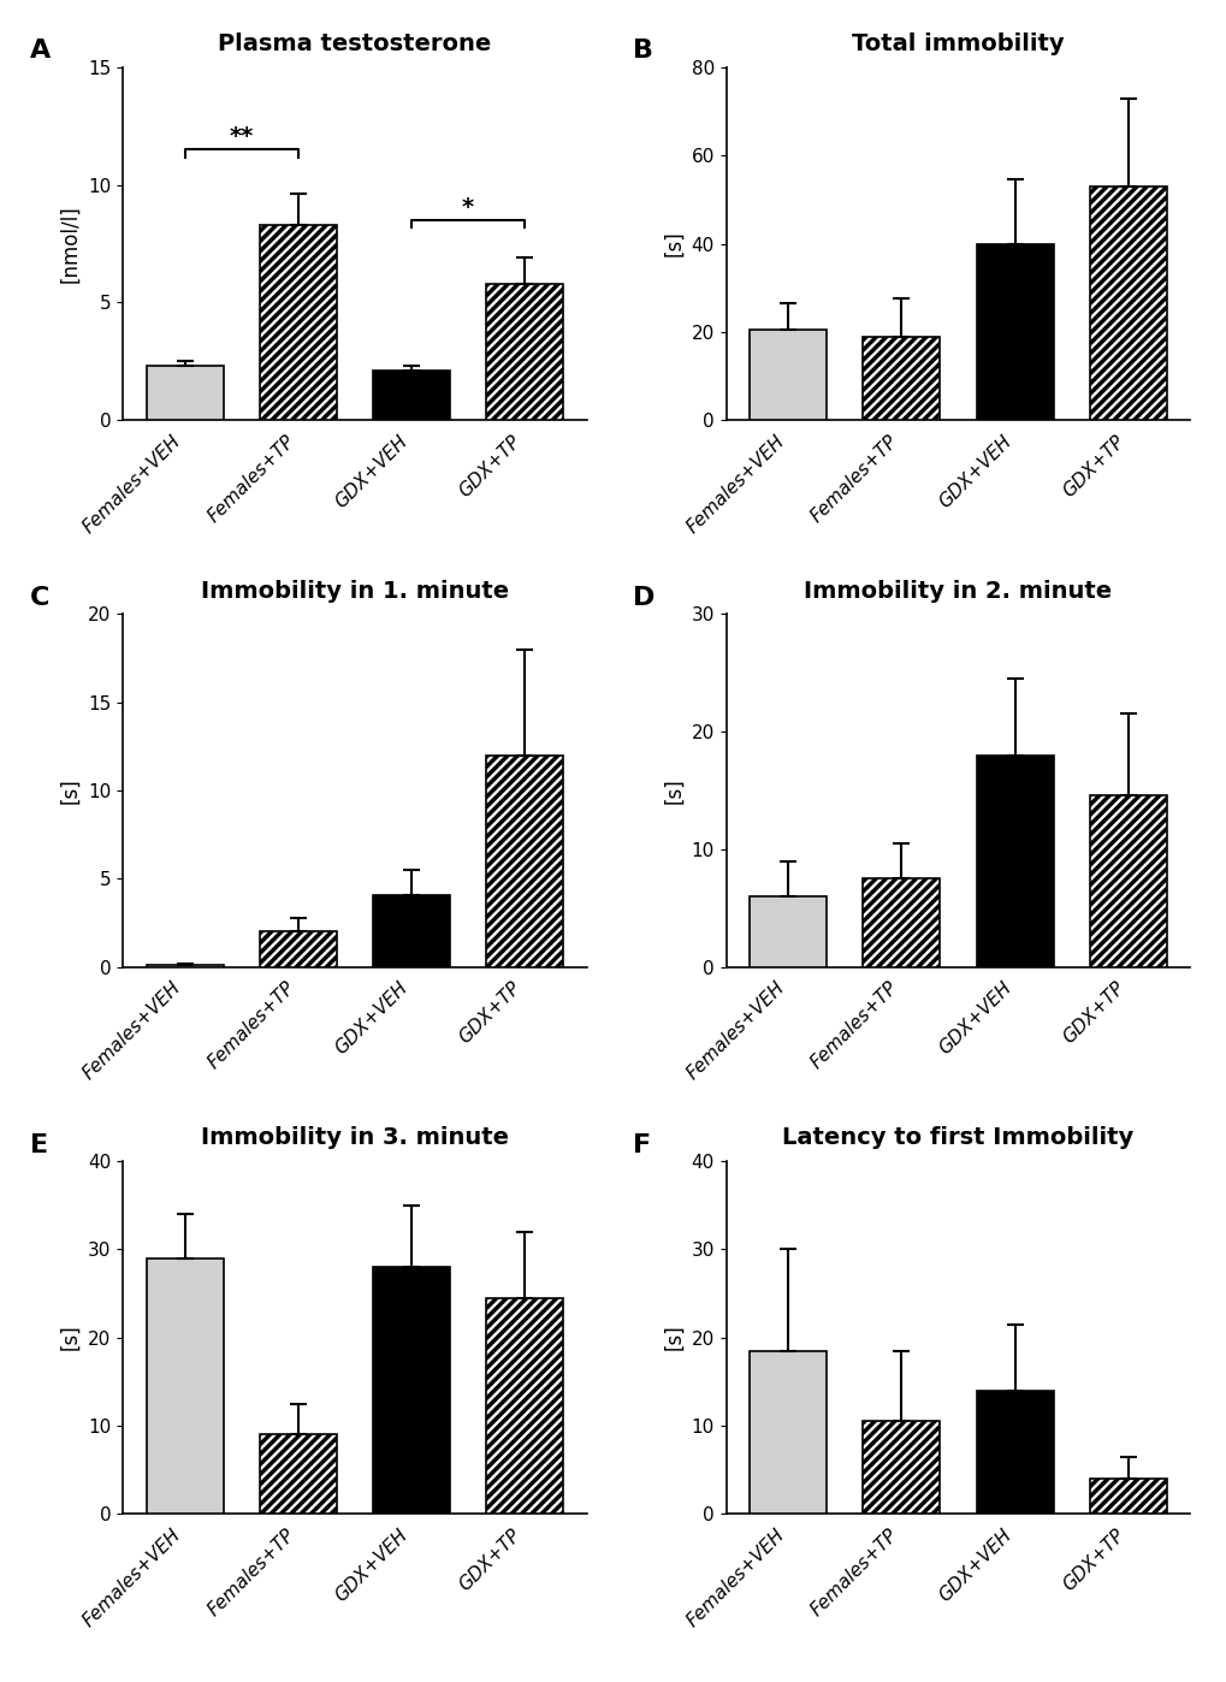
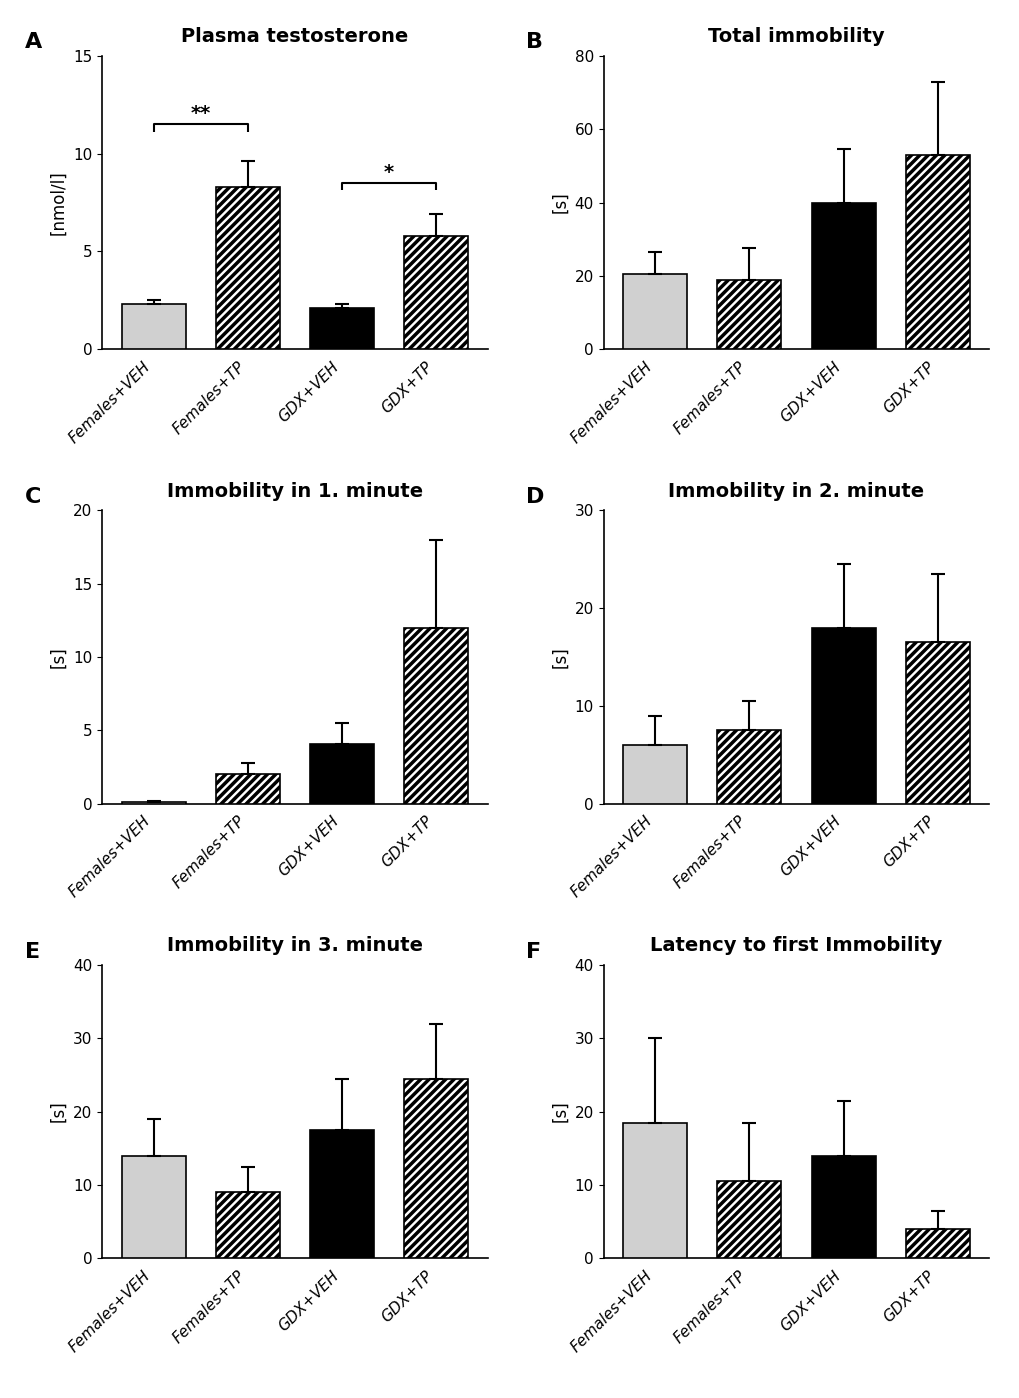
Immobility in 2. minute/GDX+TP: 14.6 -> 16.5
Immobility in 3. minute/Females+VEH: 29.0 -> 14.0
Immobility in 3. minute/GDX+VEH: 28.0 -> 17.5
